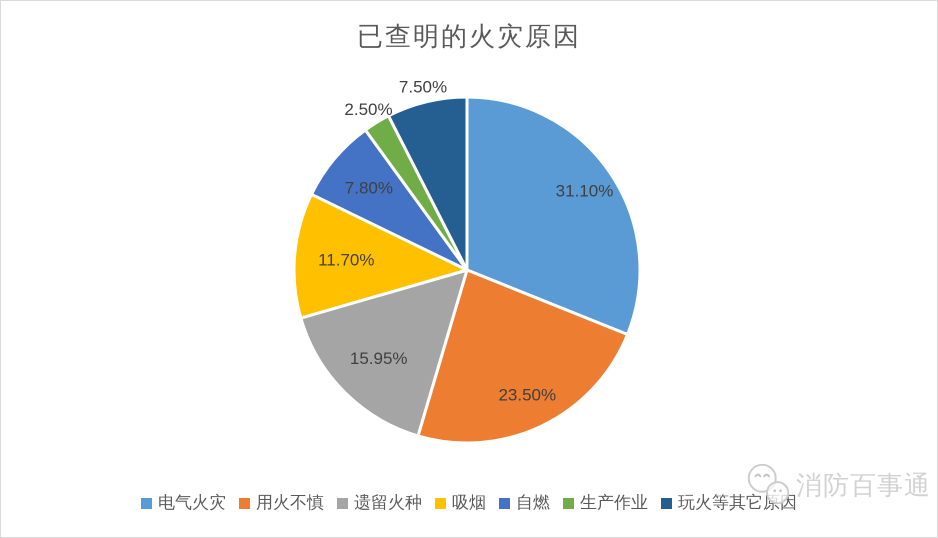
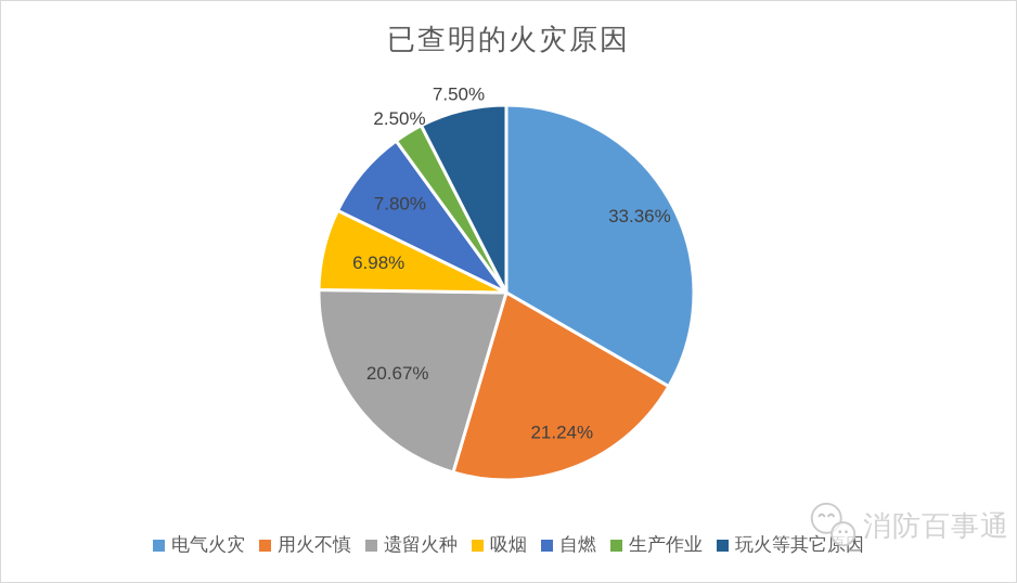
电气火灾: 31.10% -> 33.36%
用火不慎: 23.50% -> 21.24%
遗留火种: 15.95% -> 20.67%
吸烟: 11.70% -> 6.98%
